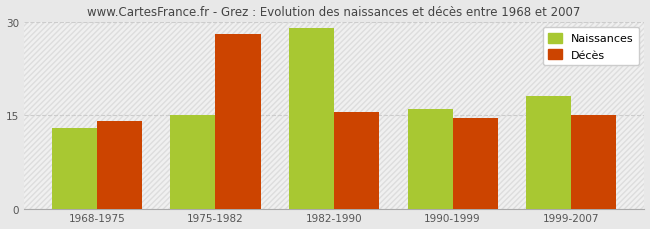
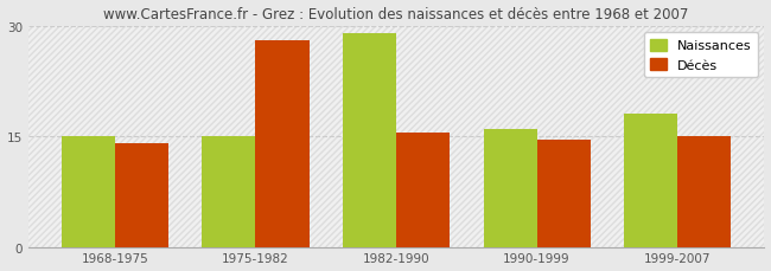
Naissances/1968-1975: 13 -> 15
